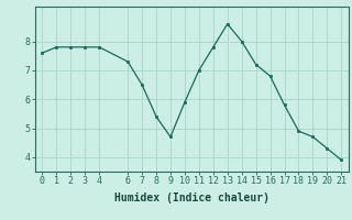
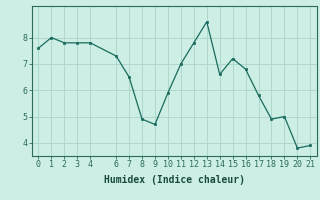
1: 7.8 -> 8.0
8: 5.4 -> 4.9
14: 8.0 -> 6.6
19: 4.7 -> 5.0
20: 4.3 -> 3.8
